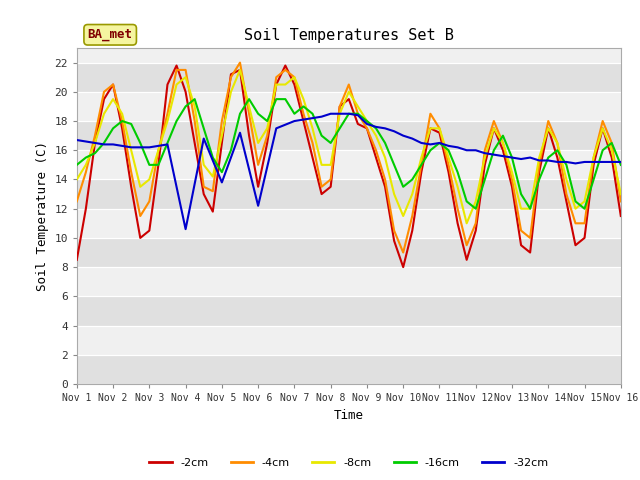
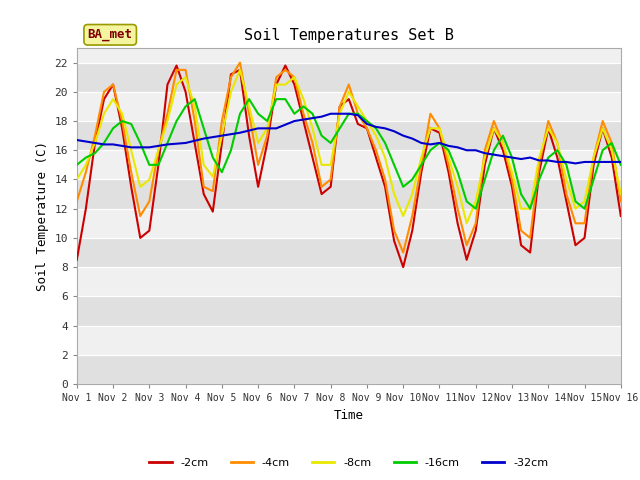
-32cm/Nov 4: 10.6 -> 16.5
-32cm/Nov 5: 13.8 -> 17.0
-32cm/Nov 6: 12.2 -> 17.5
